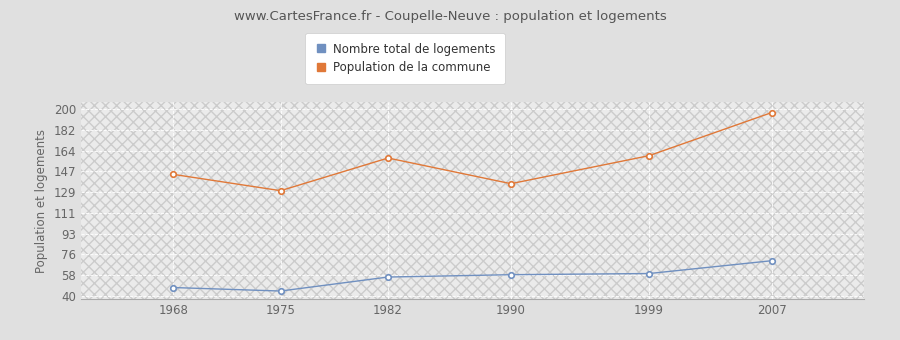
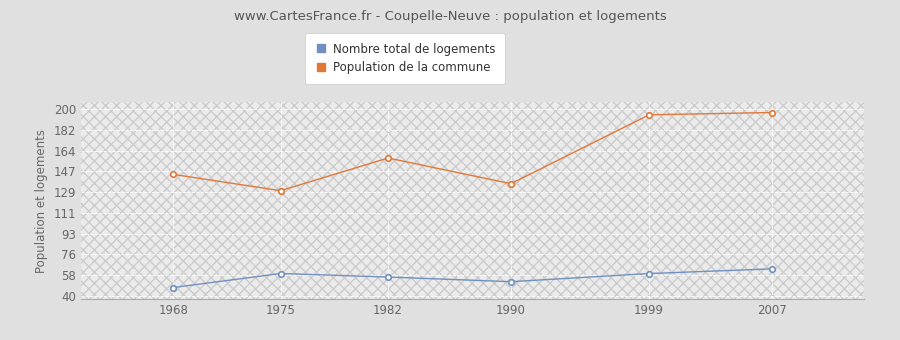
Nombre total de logements/1975: 44 -> 59
Nombre total de logements/1990: 58 -> 52
Population de la commune/1999: 160 -> 195
Nombre total de logements/2007: 70 -> 63
